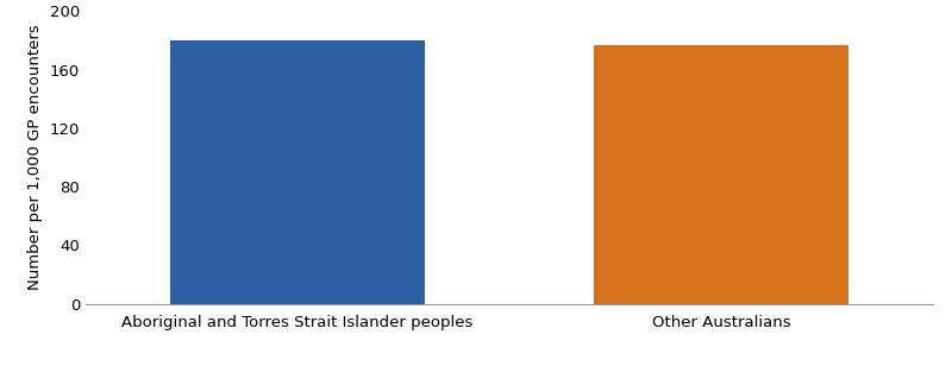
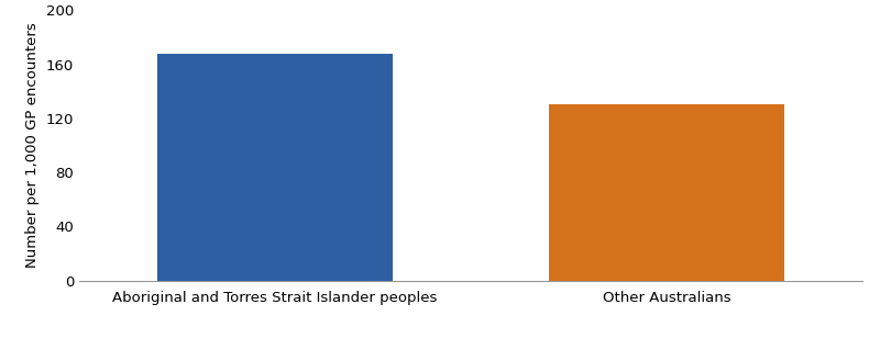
Aboriginal and Torres Strait Islander peoples: 180 -> 168
Other Australians: 177 -> 130
